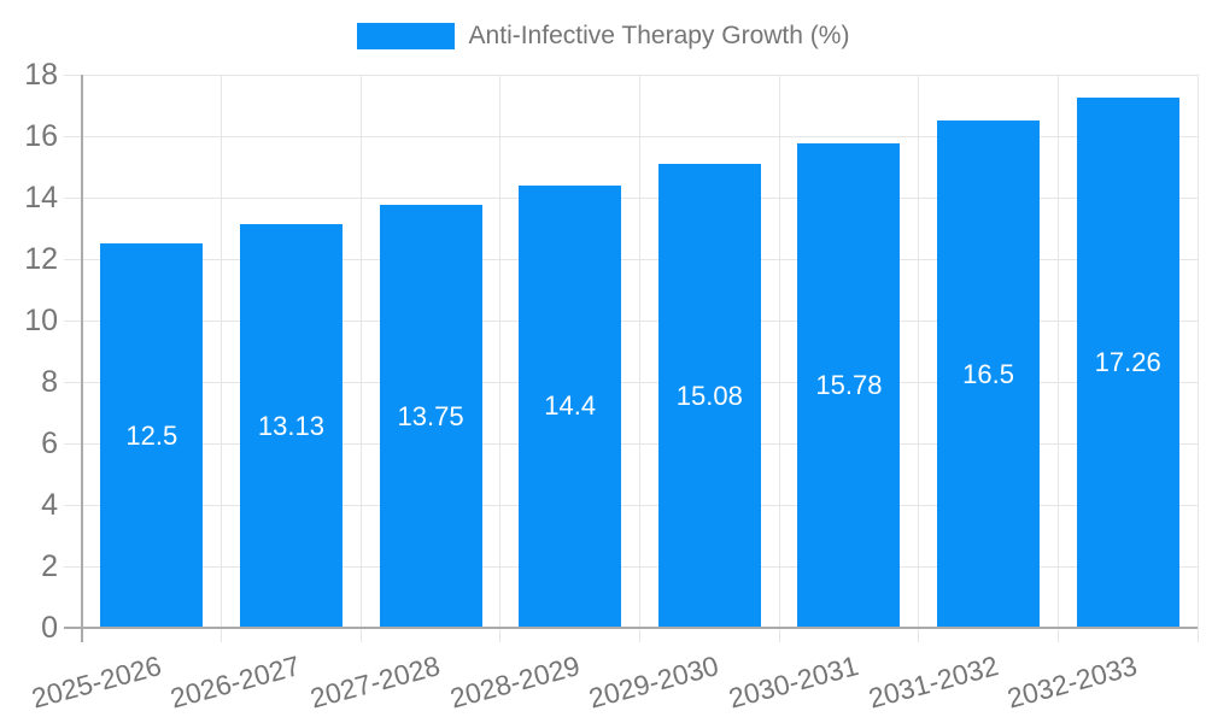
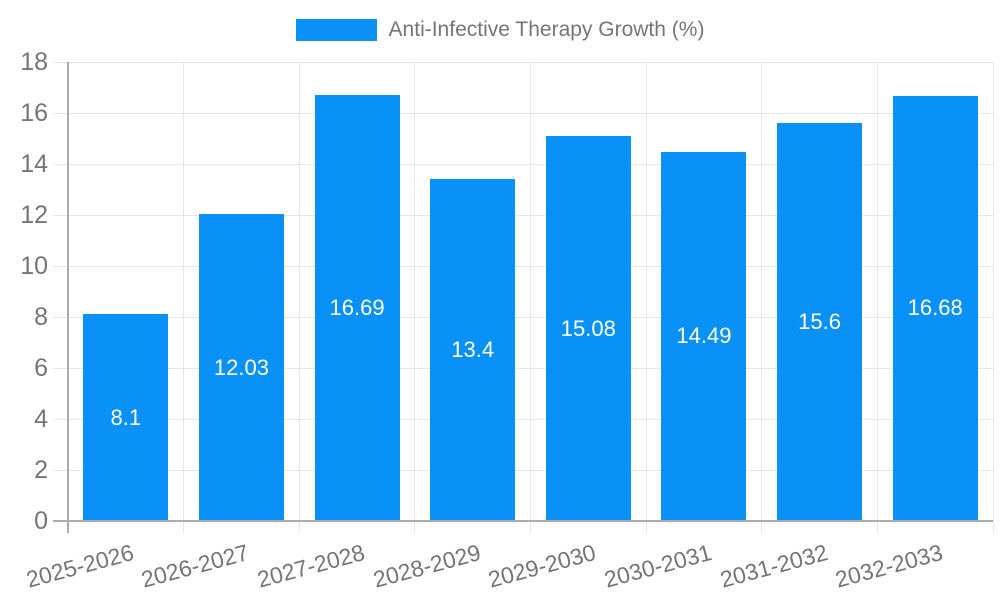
2025-2026: 12.5 -> 8.1
2026-2027: 13.13 -> 12.03
2027-2028: 13.75 -> 16.69
2028-2029: 14.4 -> 13.4
2030-2031: 15.78 -> 14.49
2031-2032: 16.5 -> 15.6
2032-2033: 17.26 -> 16.68
